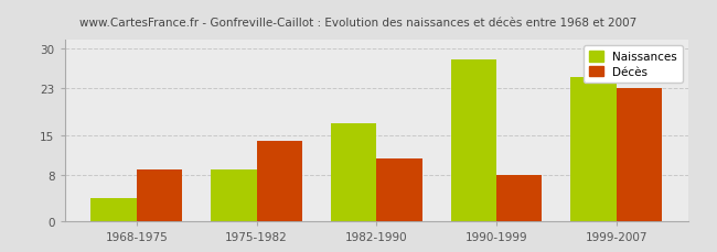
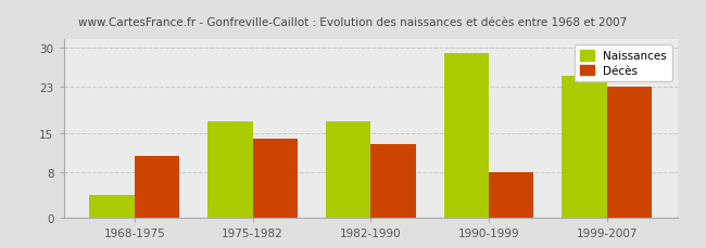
Décès/1968-1975: 9 -> 11
Naissances/1975-1982: 9 -> 17
Décès/1982-1990: 11 -> 13
Naissances/1990-1999: 28 -> 29
